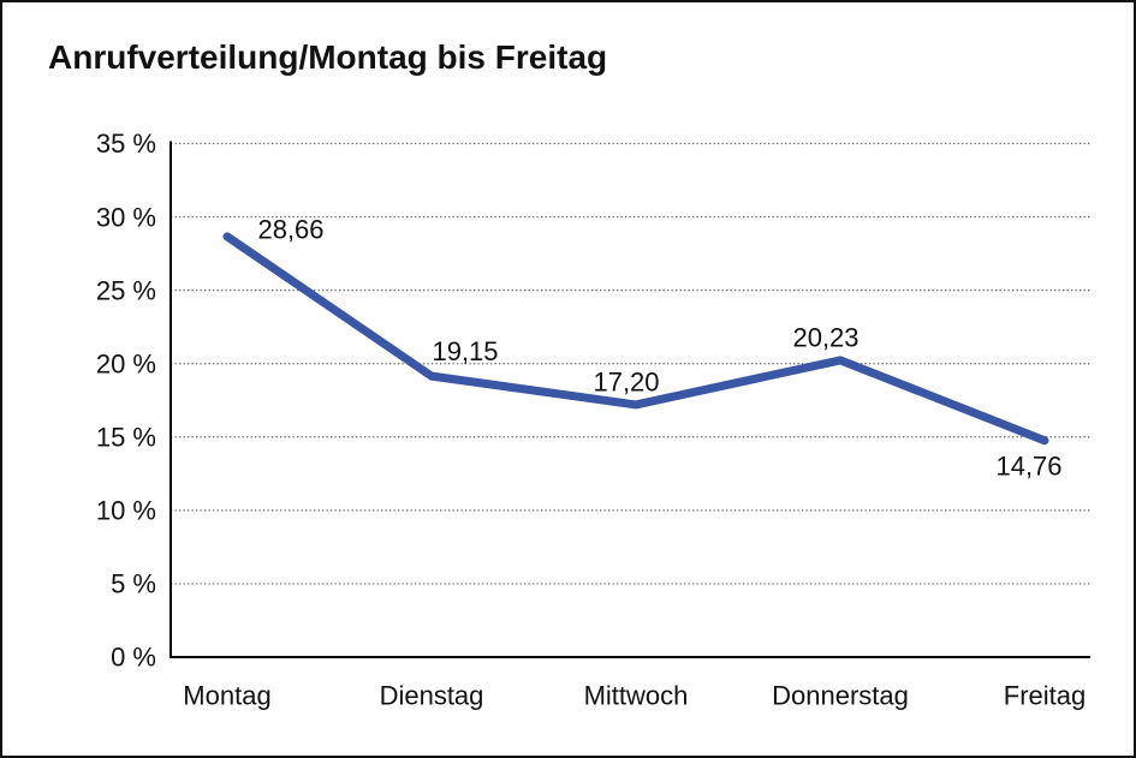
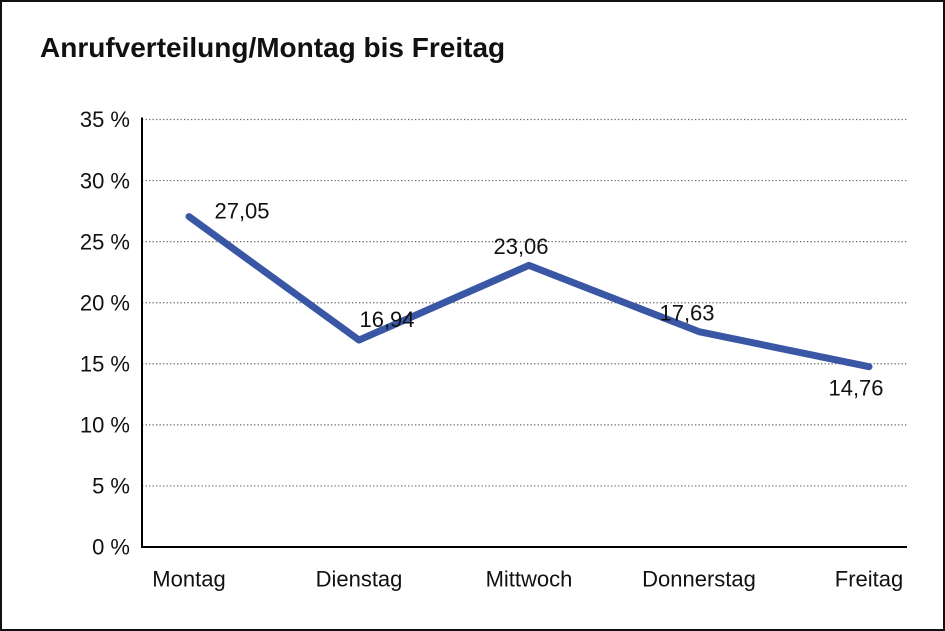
Montag: 28,66 -> 27,05
Dienstag: 19,15 -> 16,94
Mittwoch: 17,20 -> 23,06
Donnerstag: 20,23 -> 17,63
